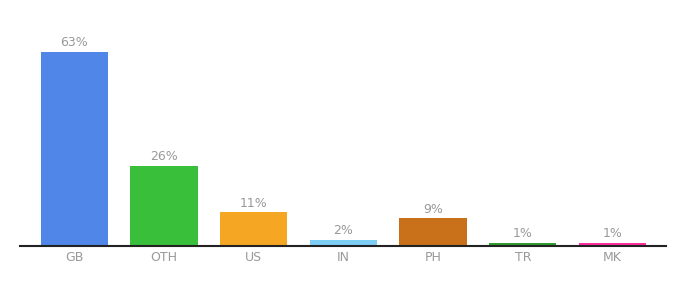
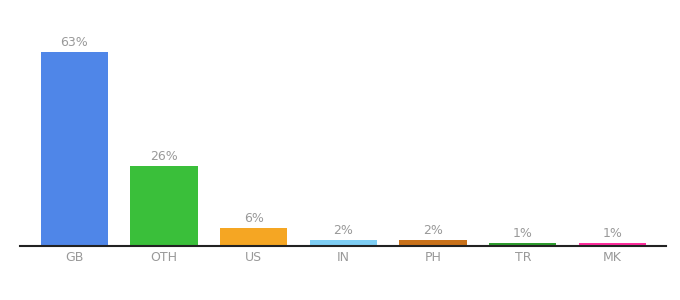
US: 11% -> 6%
PH: 9% -> 2%
